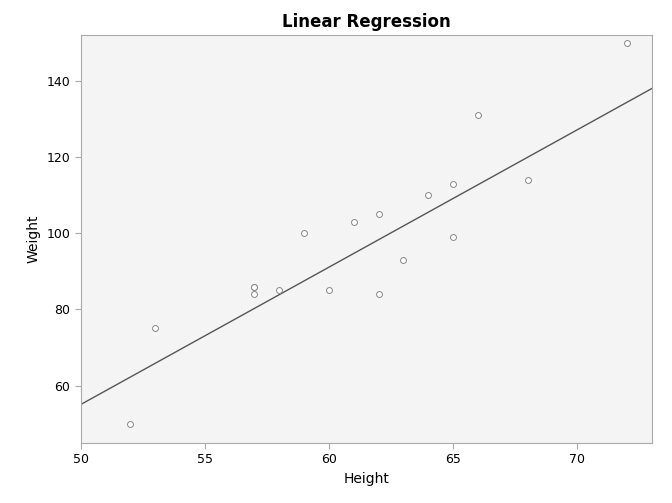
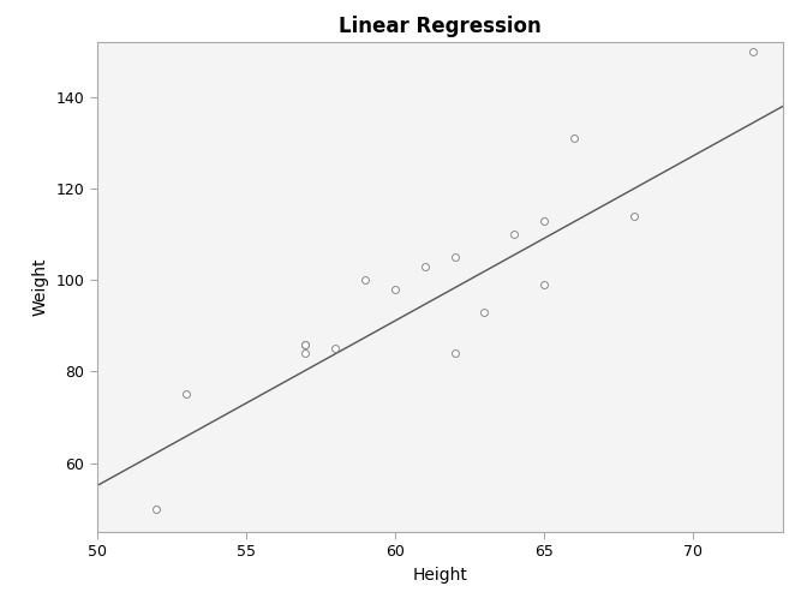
60: 85 -> 98
